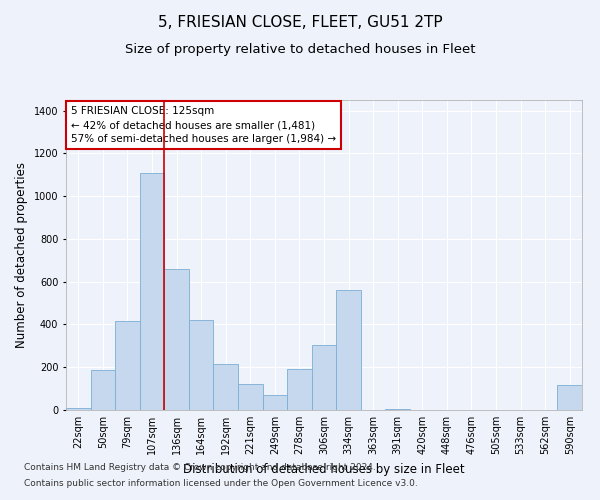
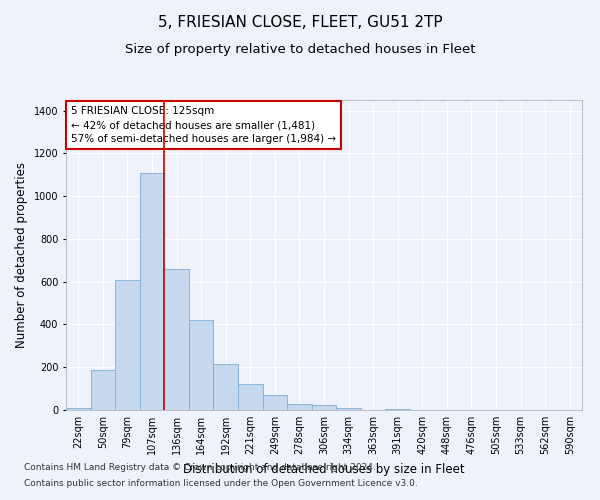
79sqm: 415 -> 610
278sqm: 190 -> 30
306sqm: 305 -> 25
334sqm: 560 -> 10
590sqm: 115 -> 2
